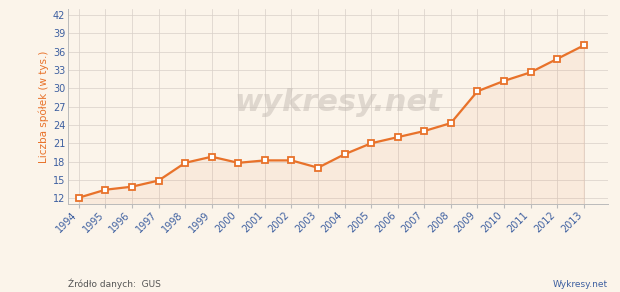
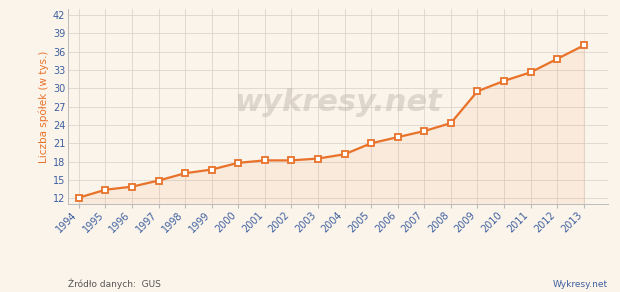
1998: 17.8 -> 16.1
1999: 18.8 -> 16.7
2003: 17.0 -> 18.5
